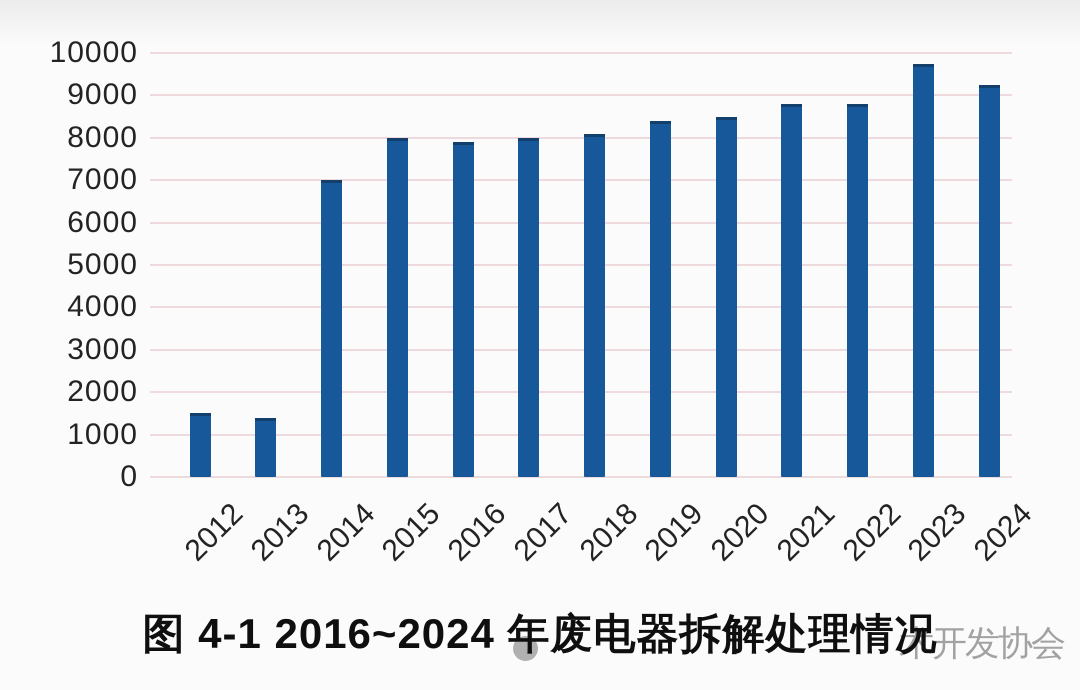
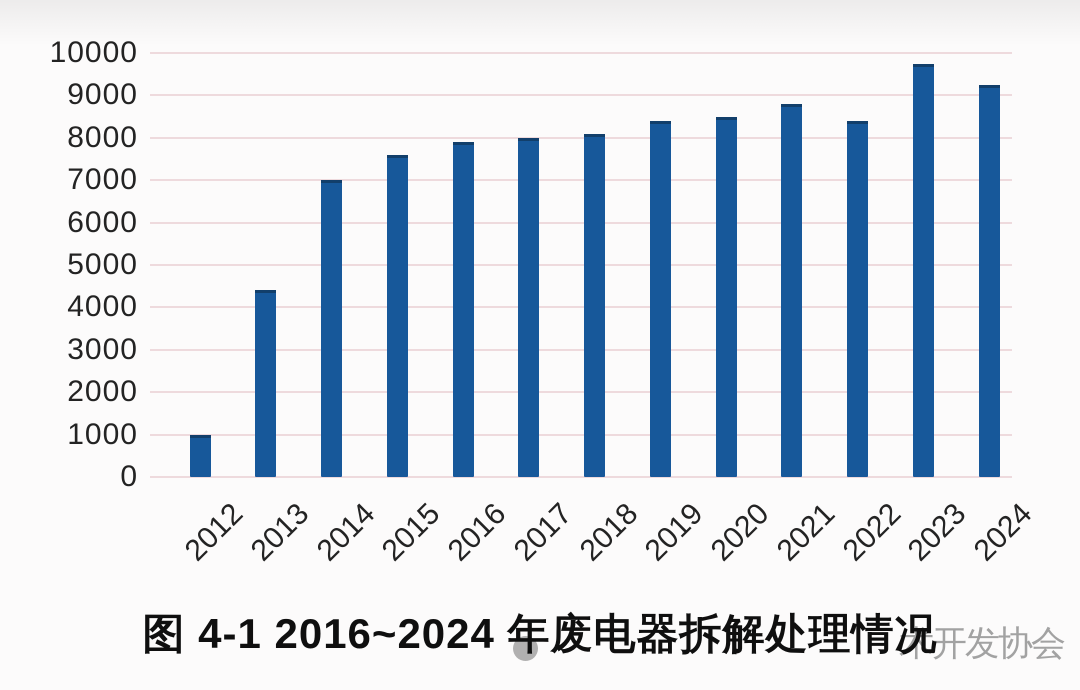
2012: 1500 -> 1000
2013: 1400 -> 4400
2015: 8000 -> 7600
2022: 8800 -> 8400
